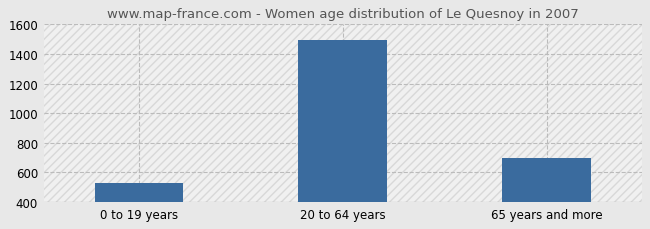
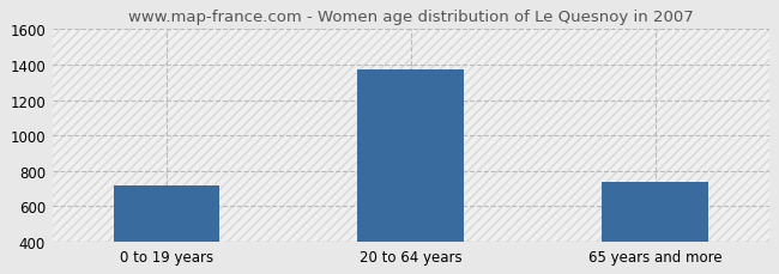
0 to 19 years: 530 -> 720
20 to 64 years: 1500 -> 1370
65 years and more: 700 -> 740
